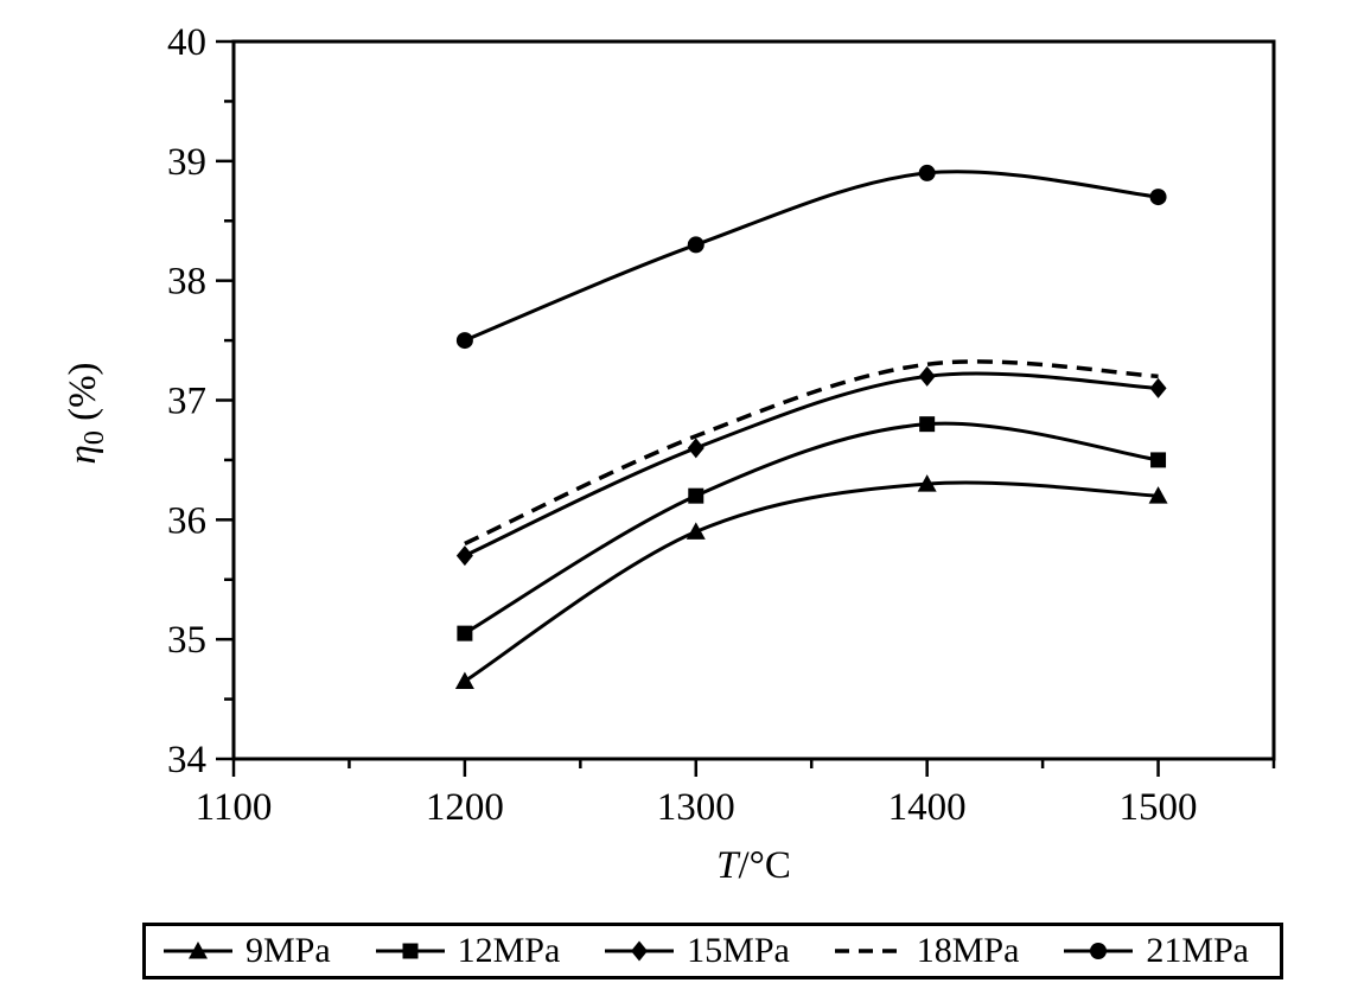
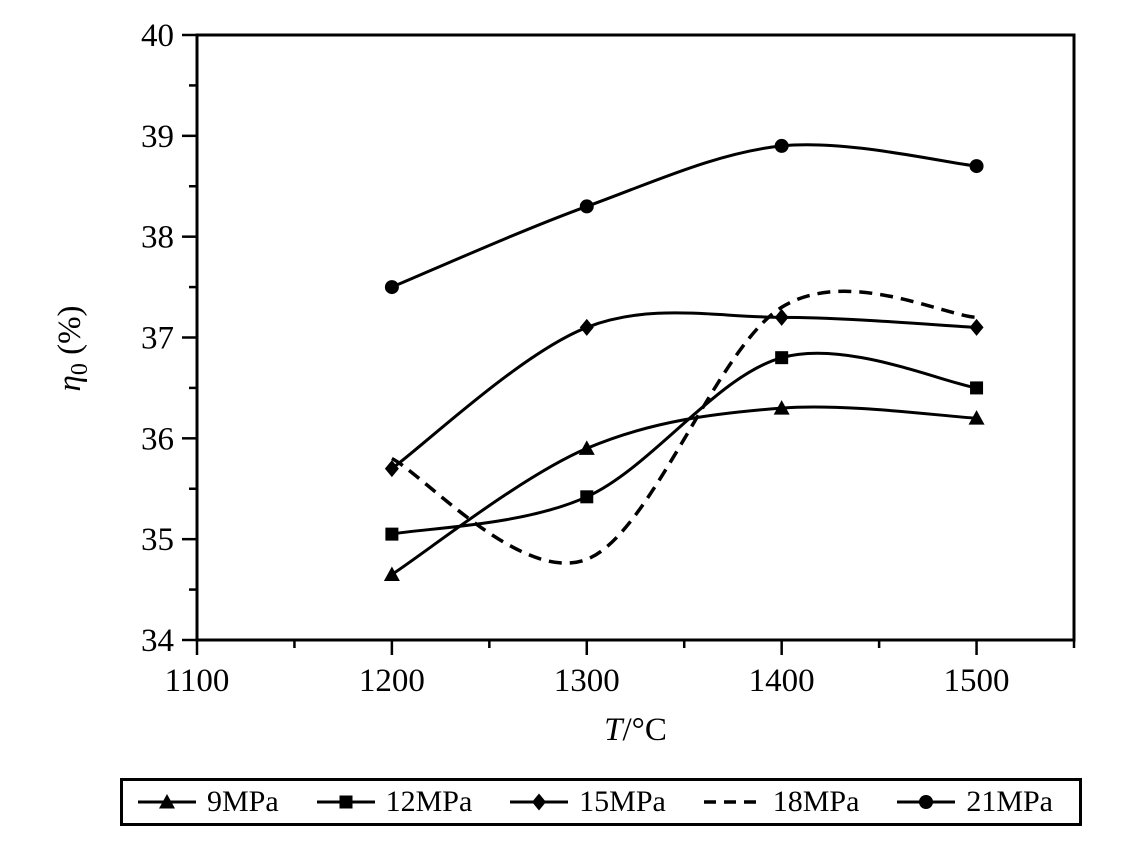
12MPa/1300: 36.20 -> 35.42
15MPa/1300: 36.6 -> 37.1
18MPa/1300: 36.7 -> 34.8
